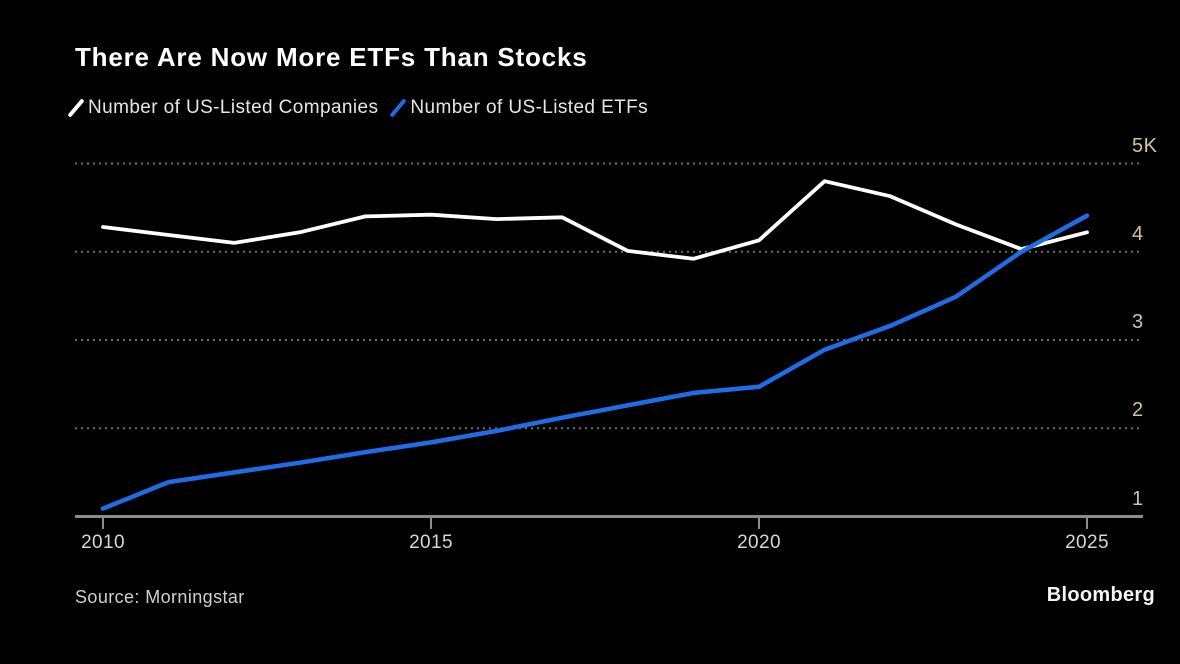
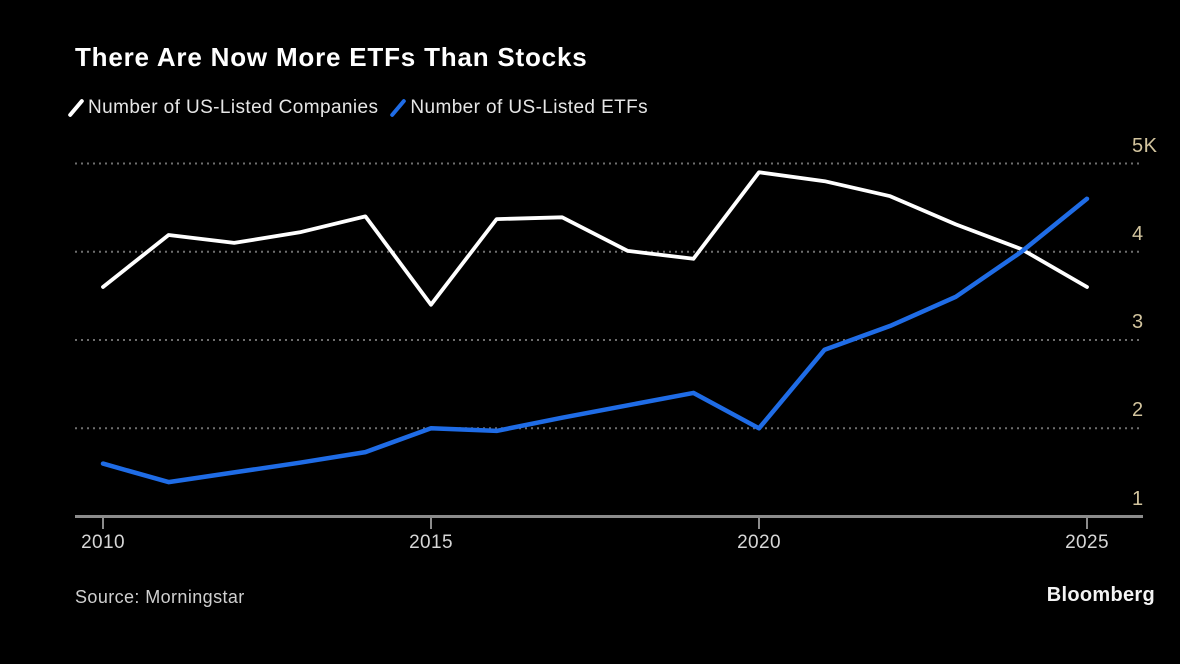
Number of US-Listed Companies/2010: 4.3K -> 3.6K
Number of US-Listed ETFs/2010: 1.1K -> 1.6K
Number of US-Listed Companies/2015: 4.4K -> 3.4K
Number of US-Listed ETFs/2015: 1.8K -> 2.0K
Number of US-Listed Companies/2020: 4.1K -> 4.9K
Number of US-Listed ETFs/2020: 2.5K -> 2.0K
Number of US-Listed Companies/2025: 4.2K -> 3.6K
Number of US-Listed ETFs/2025: 4.4K -> 4.6K
